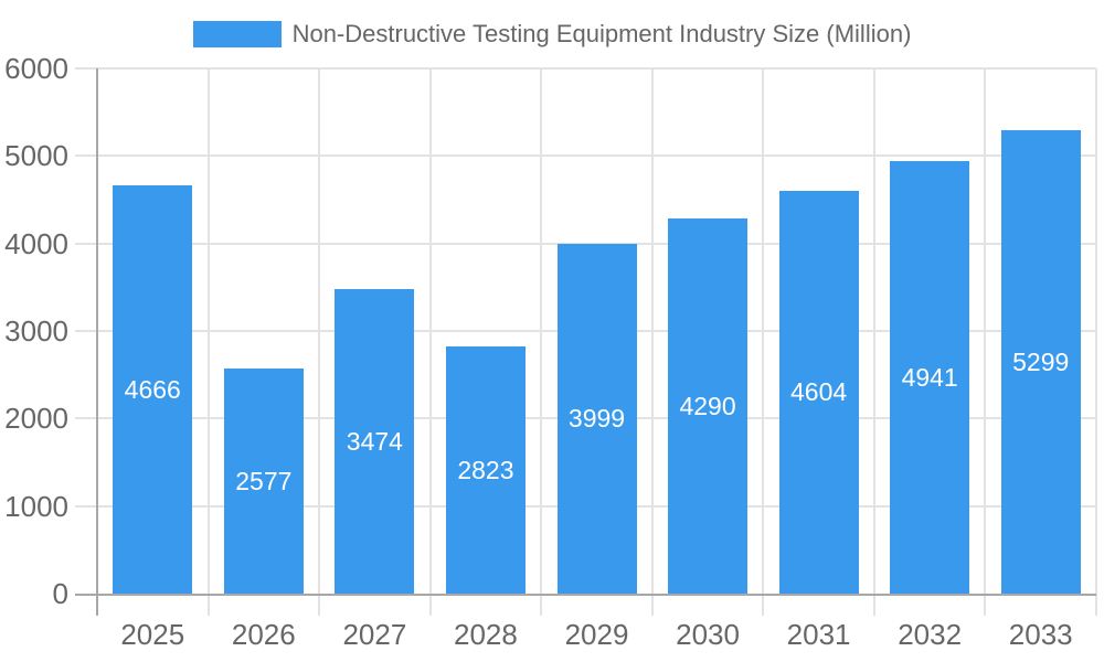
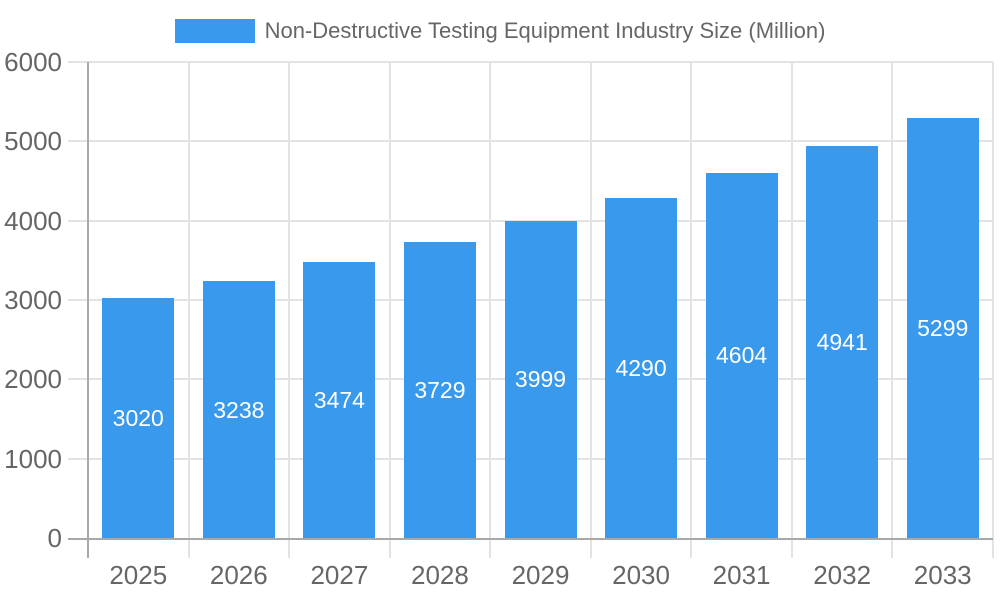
2025: 4666 -> 3020
2026: 2577 -> 3238
2028: 2823 -> 3729
